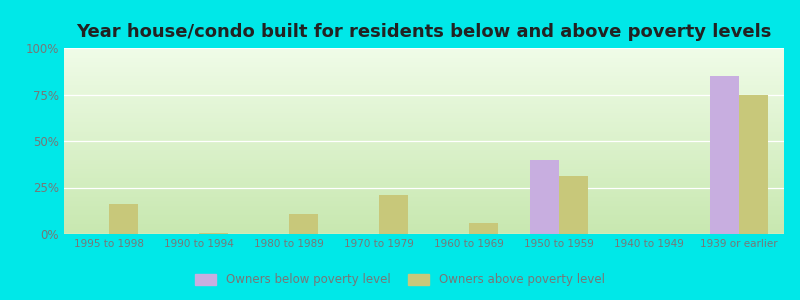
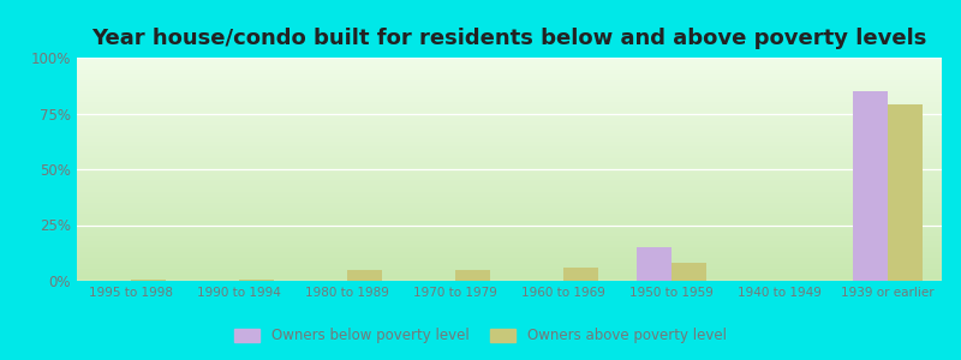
Owners above poverty level/1995 to 1998: 16% -> 0%
Owners above poverty level/1980 to 1989: 11% -> 5%
Owners above poverty level/1970 to 1979: 21% -> 5%
Owners below poverty level/1950 to 1959: 40% -> 15%
Owners above poverty level/1950 to 1959: 31% -> 8%
Owners above poverty level/1939 or earlier: 75% -> 79%
